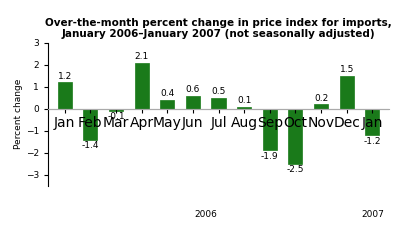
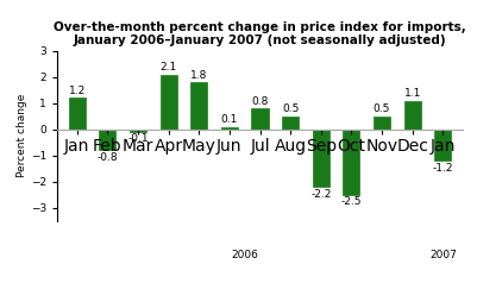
Feb: -1.4 -> -0.8
May: 0.4 -> 1.8
Jun: 0.6 -> 0.1
Jul: 0.5 -> 0.8
Aug: 0.1 -> 0.5
Sep: -1.9 -> -2.2
Nov: 0.2 -> 0.5
Dec: 1.5 -> 1.1
